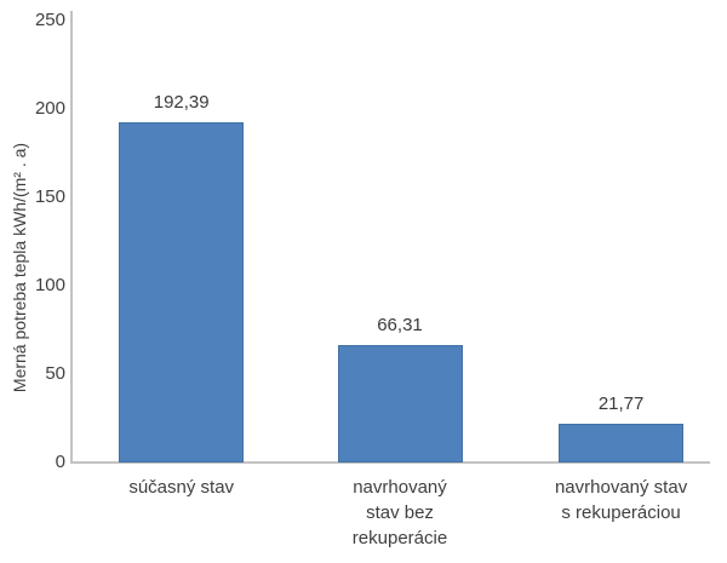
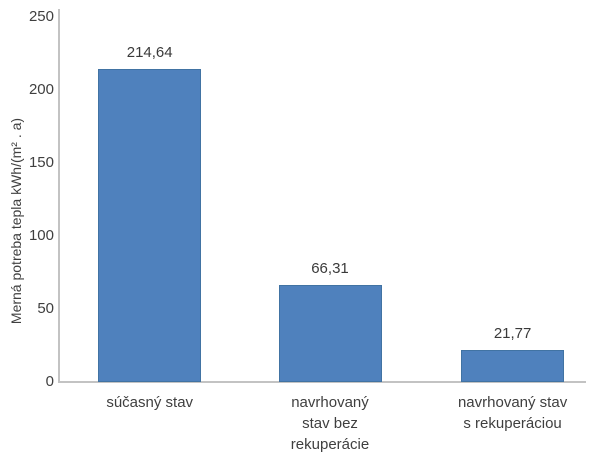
súčasný stav: 192,39 -> 214,64
